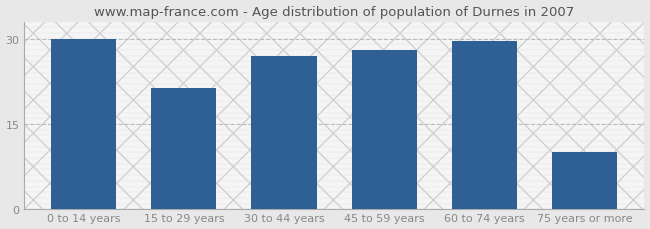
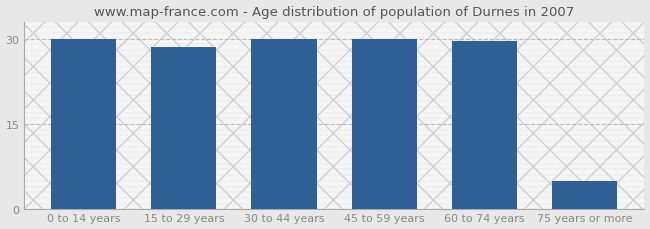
15 to 29 years: 21.4 -> 28.5
30 to 44 years: 27.0 -> 30.0
45 to 59 years: 28.0 -> 30.0
75 years or more: 10.0 -> 5.0
